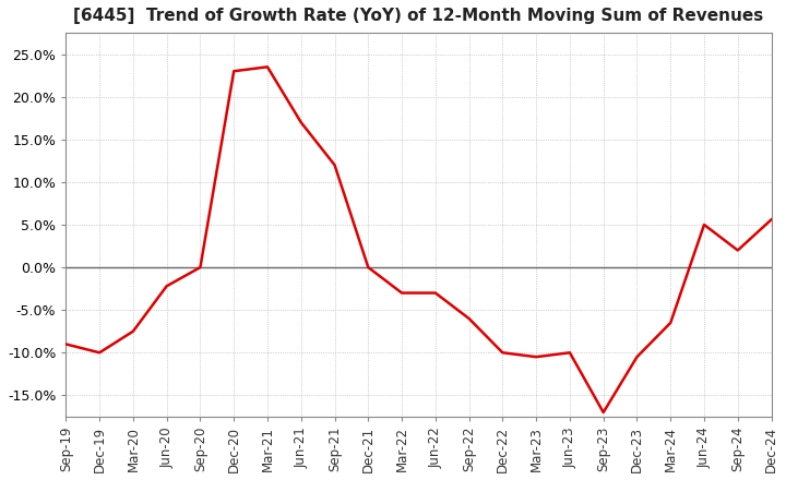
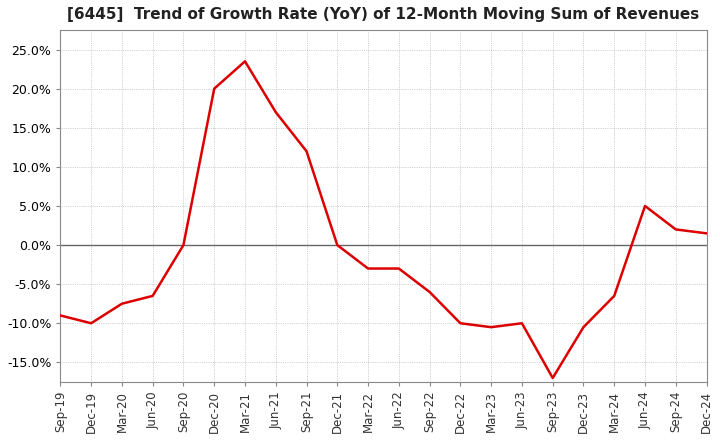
Jun-20: -2.2% -> -6.5%
Dec-20: 23.0% -> 20.0%
Dec-24: 5.6% -> 1.5%
